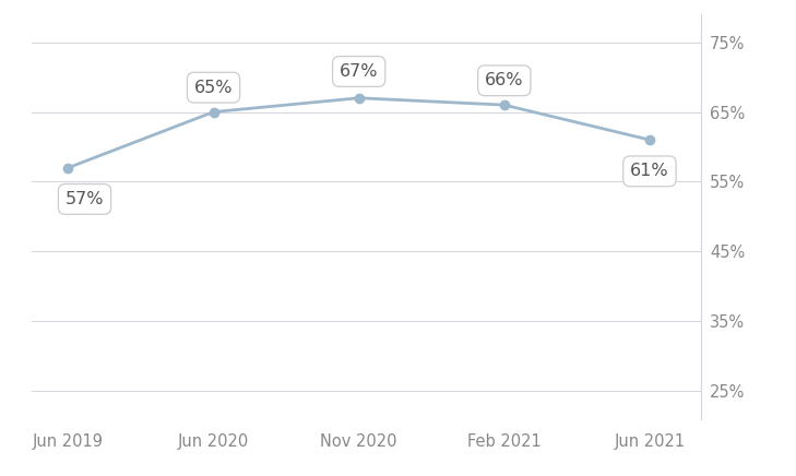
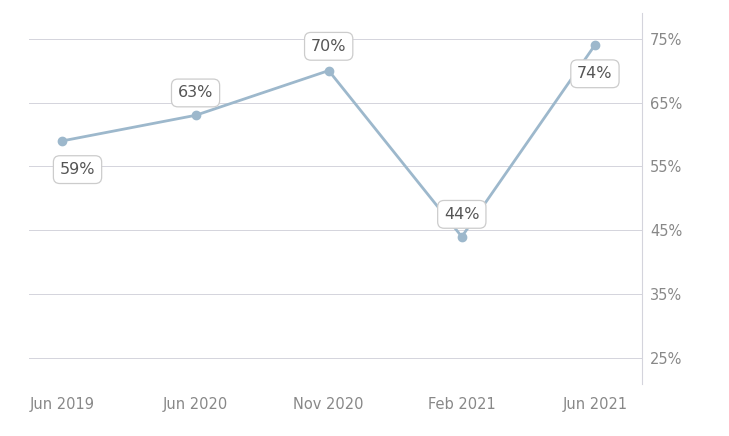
Jun 2019: 57% -> 59%
Jun 2020: 65% -> 63%
Nov 2020: 67% -> 70%
Feb 2021: 66% -> 44%
Jun 2021: 61% -> 74%
